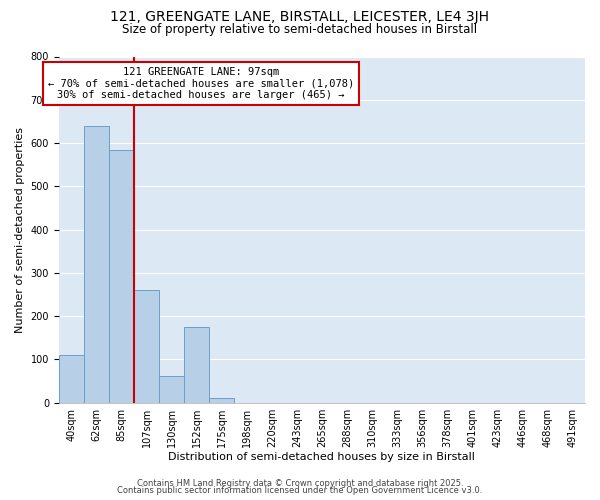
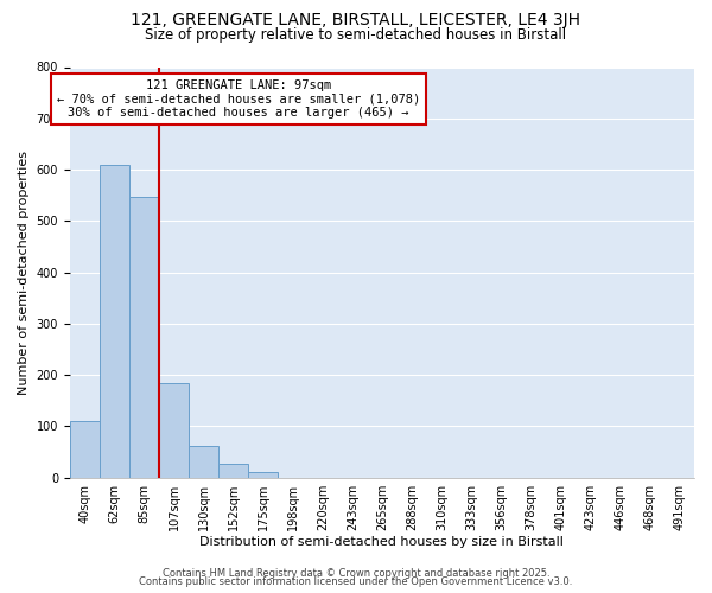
62sqm: 640 -> 610
85sqm: 585 -> 548
107sqm: 260 -> 185
152sqm: 175 -> 28
